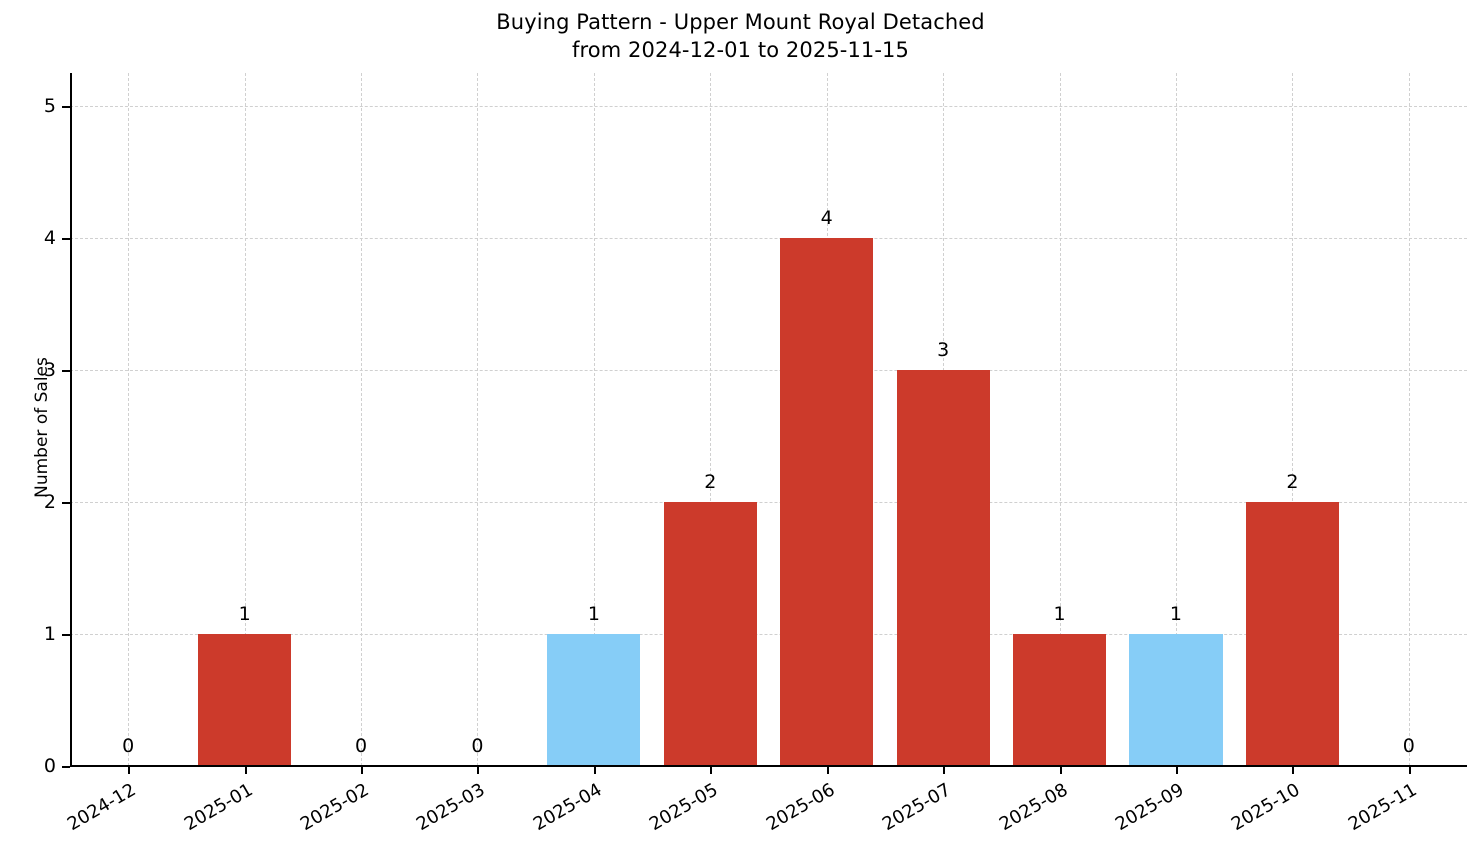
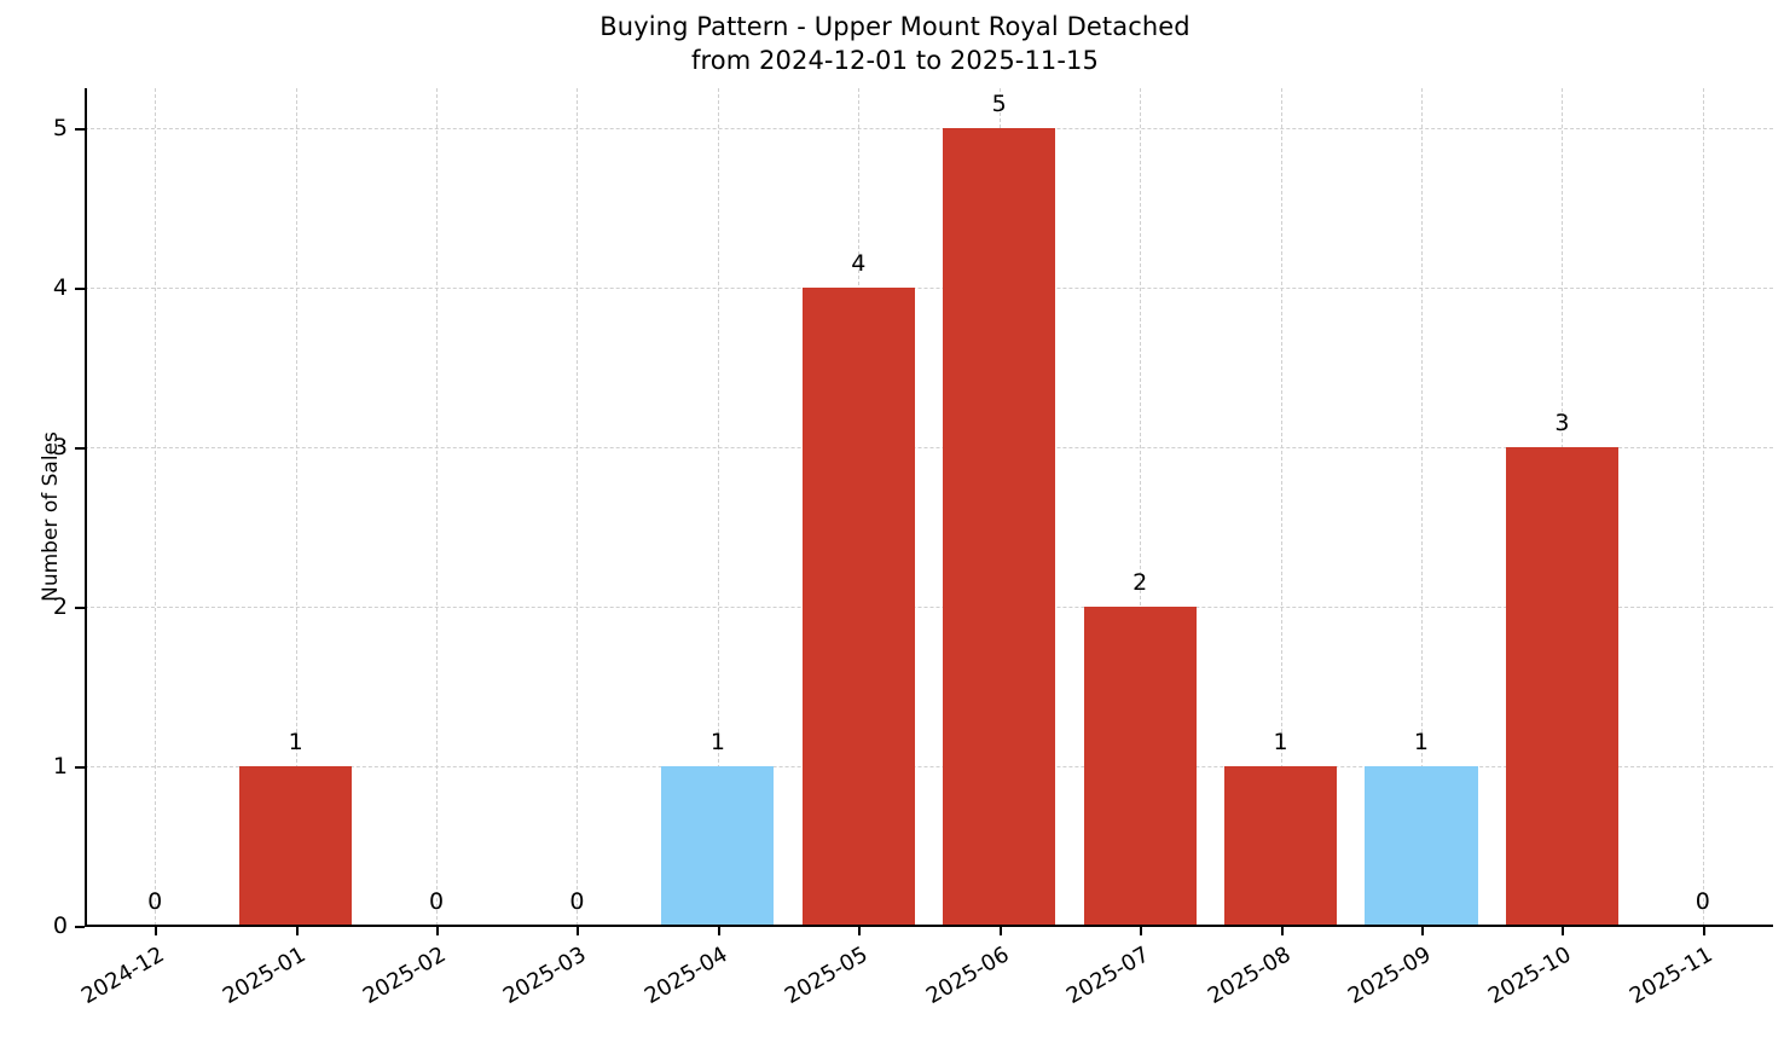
2025-05: 2 -> 4
2025-06: 4 -> 5
2025-07: 3 -> 2
2025-10: 2 -> 3
